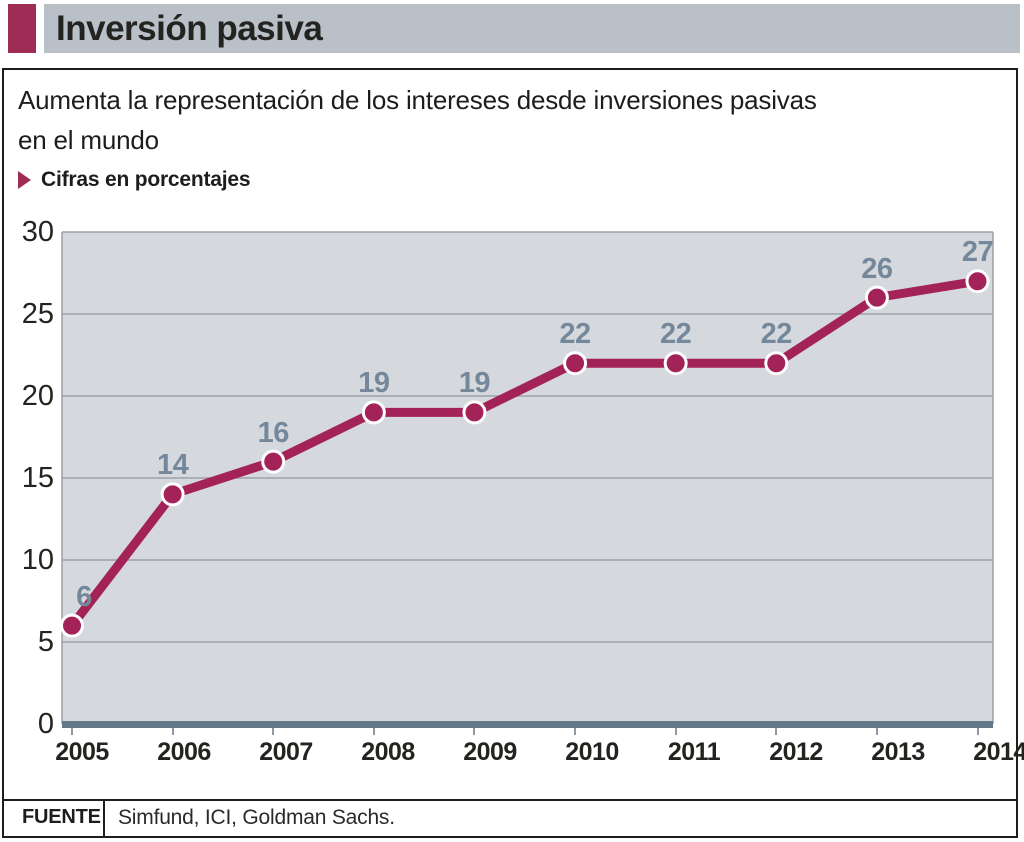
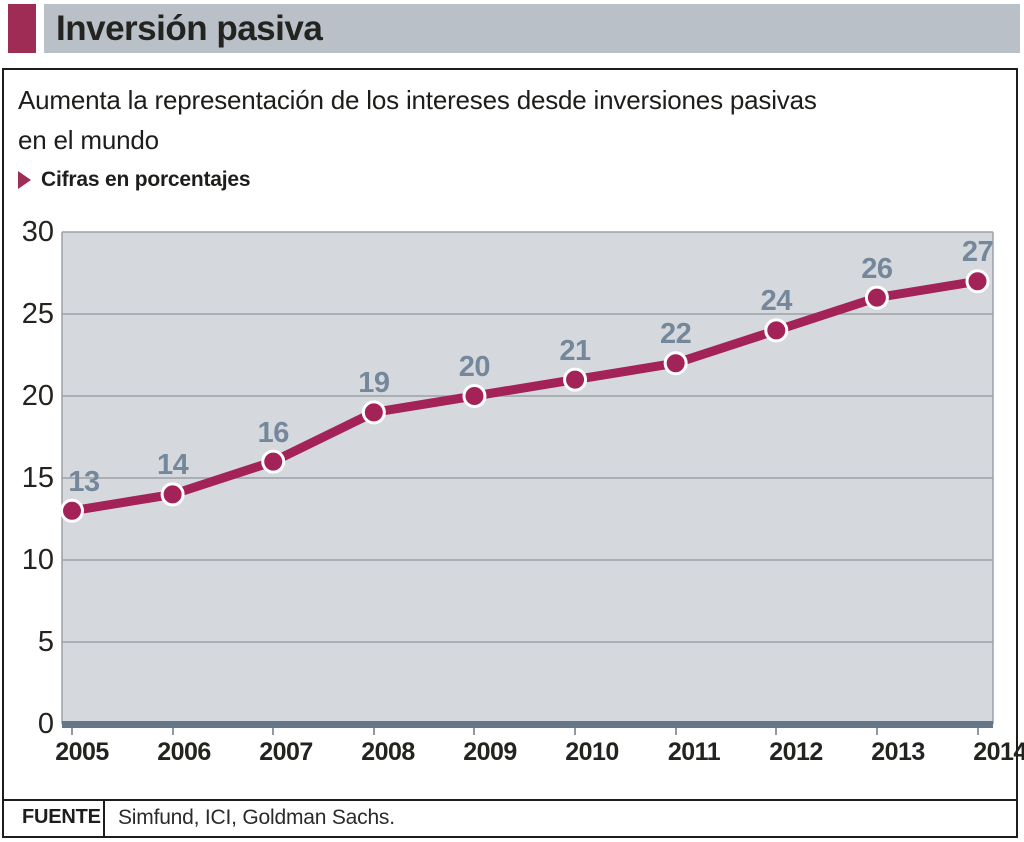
2005: 6 -> 13
2009: 19 -> 20
2010: 22 -> 21
2012: 22 -> 24
